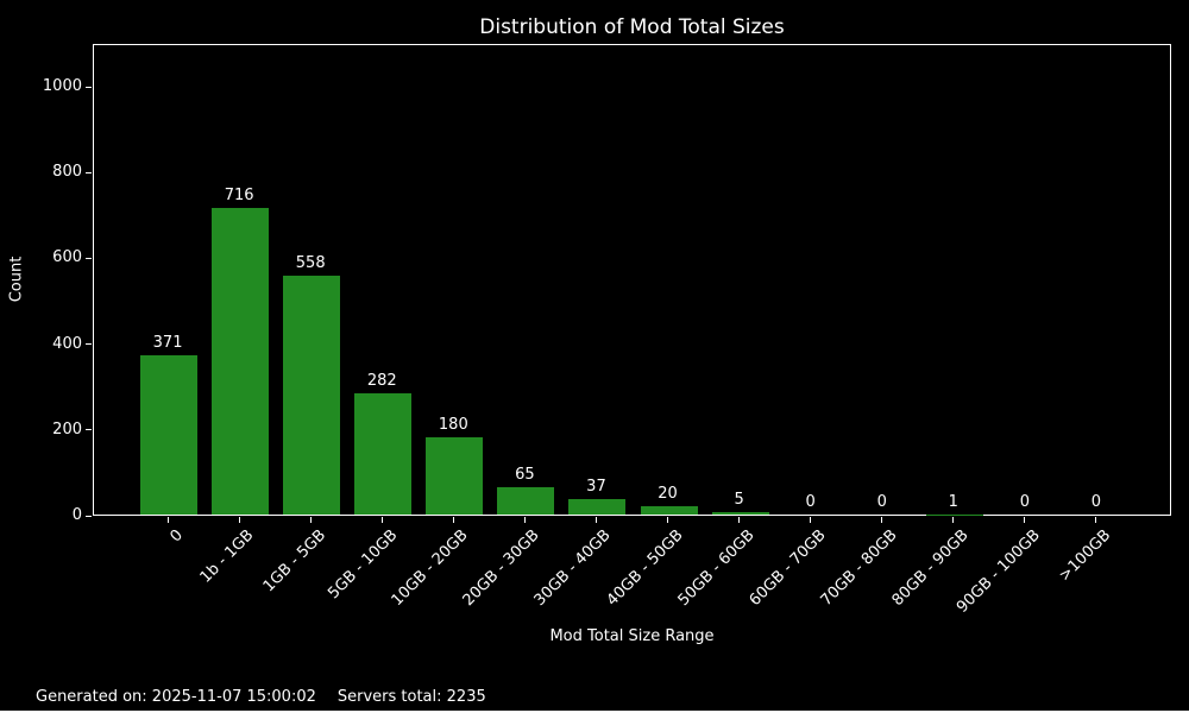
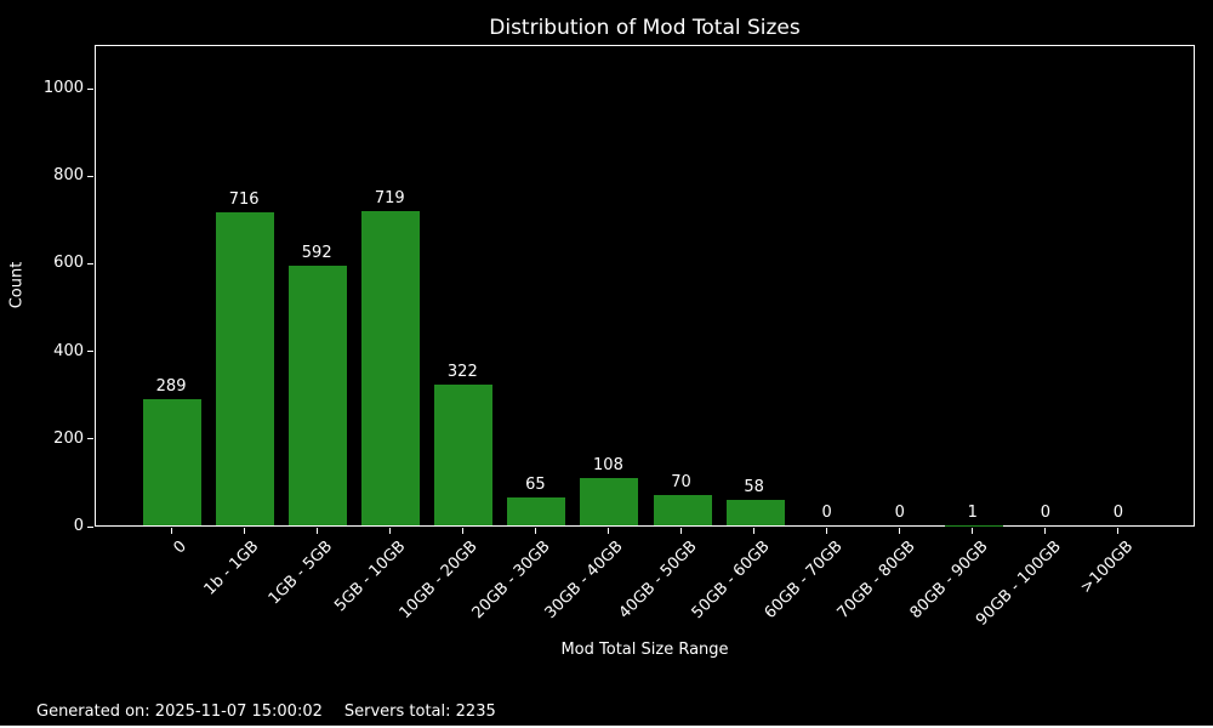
0: 371 -> 289
1GB - 5GB: 558 -> 592
5GB - 10GB: 282 -> 719
10GB - 20GB: 180 -> 322
30GB - 40GB: 37 -> 108
40GB - 50GB: 20 -> 70
50GB - 60GB: 5 -> 58
